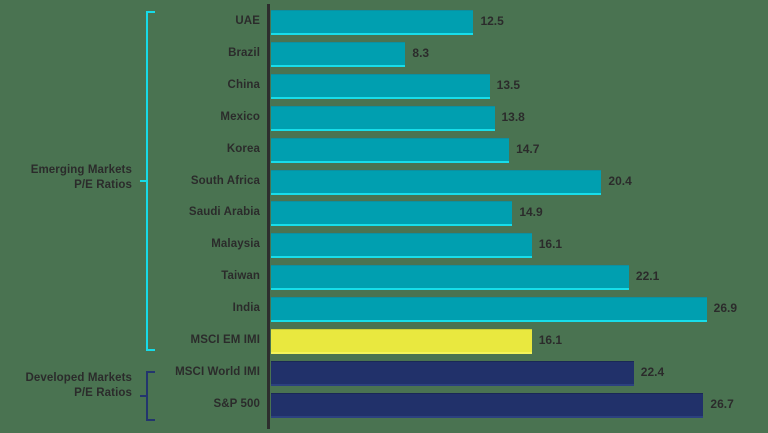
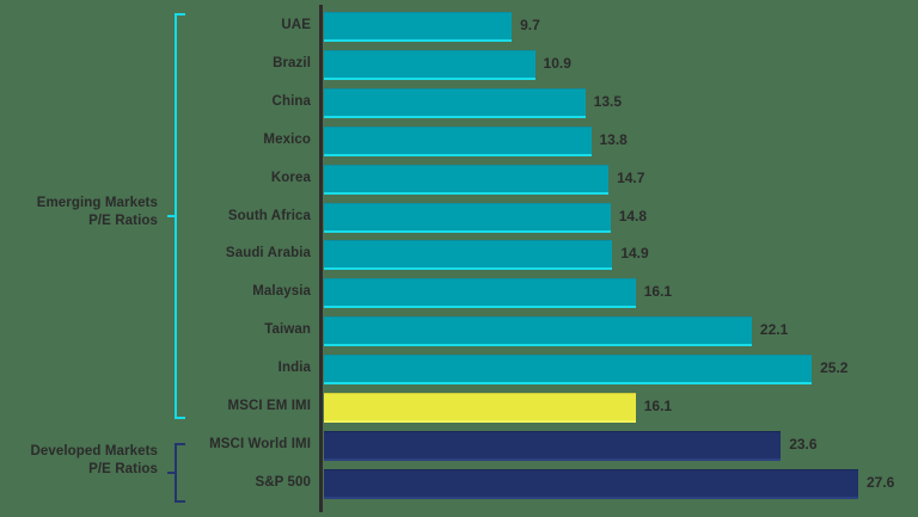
UAE: 12.5 -> 9.7
Brazil: 8.3 -> 10.9
South Africa: 20.4 -> 14.8
India: 26.9 -> 25.2
MSCI World IMI: 22.4 -> 23.6
S&P 500: 26.7 -> 27.6
